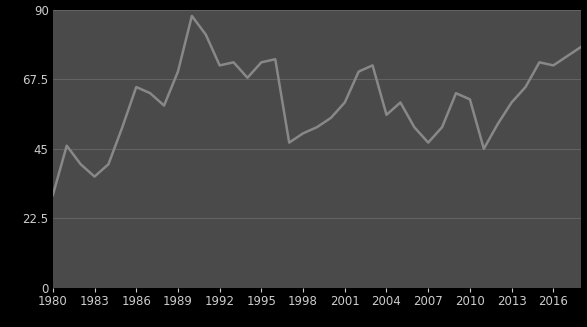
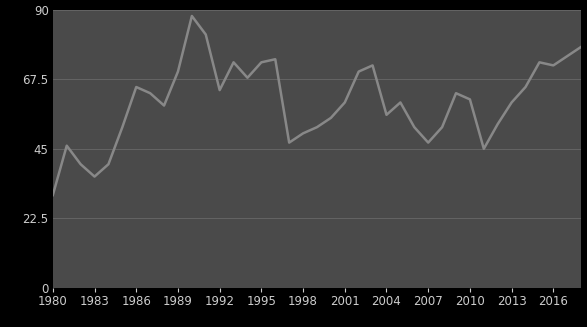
1992: 72 -> 64
